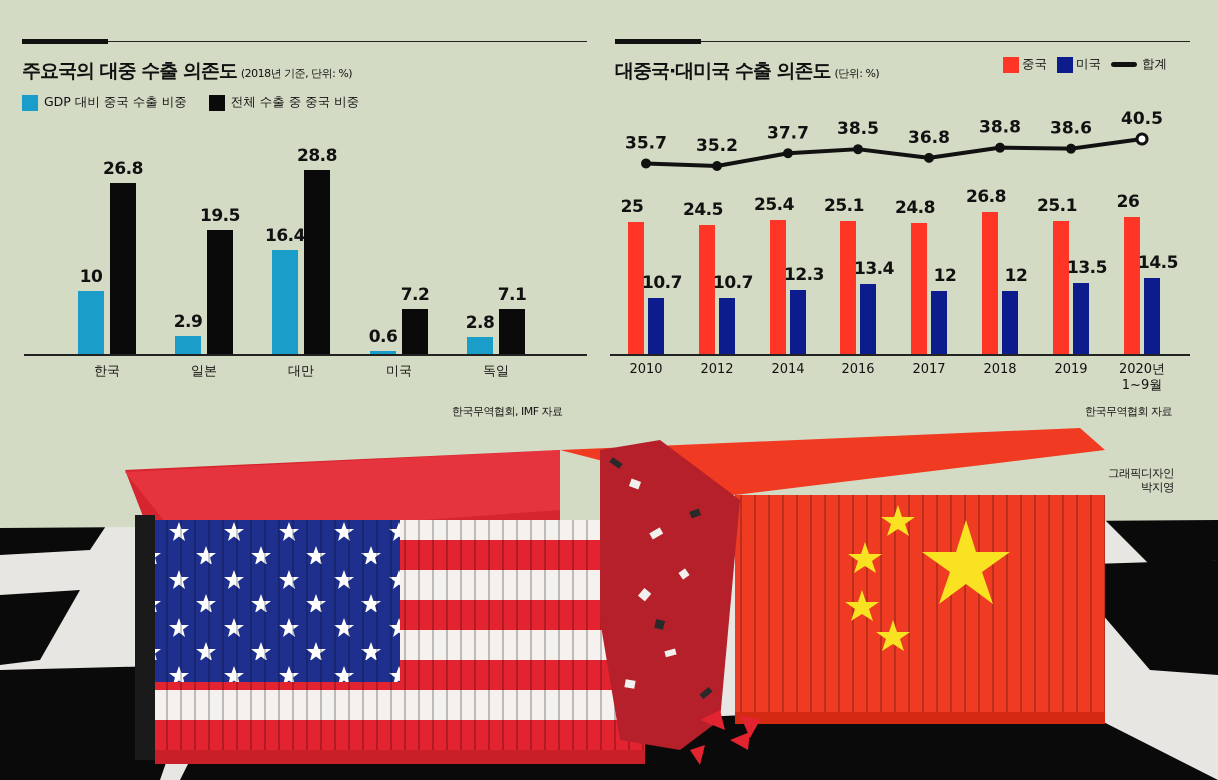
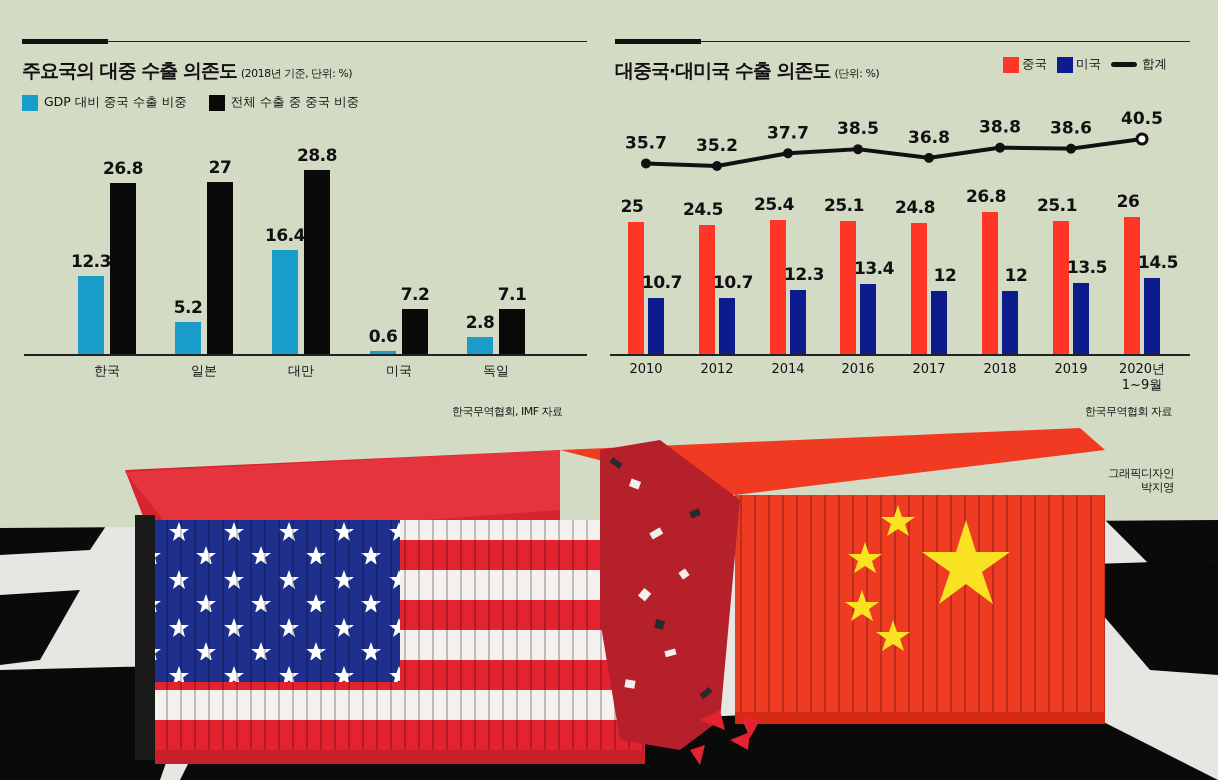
주요국의 대중 수출 의존도/GDP 대비 중국 수출 비중/한국: 10 -> 12.3
주요국의 대중 수출 의존도/GDP 대비 중국 수출 비중/일본: 2.9 -> 5.2
주요국의 대중 수출 의존도/전체 수출 중 중국 비중/일본: 19.5 -> 27
